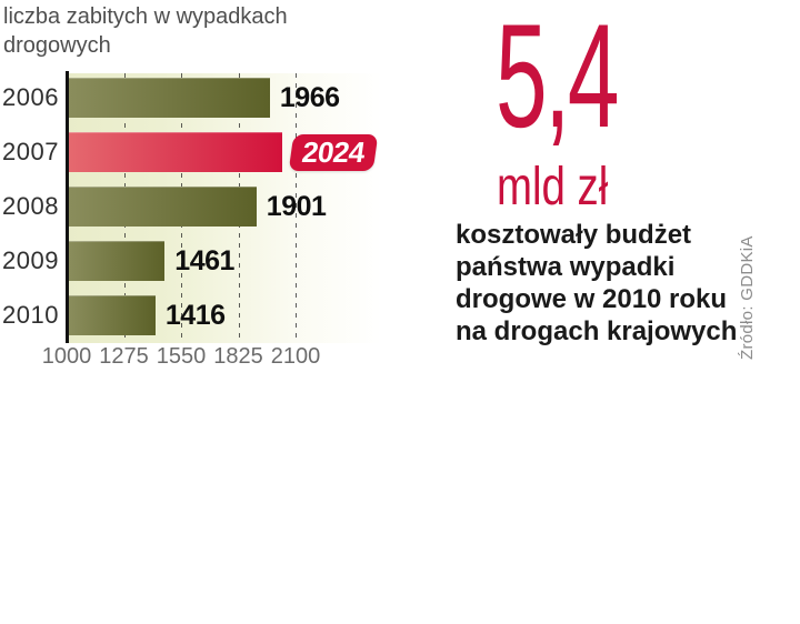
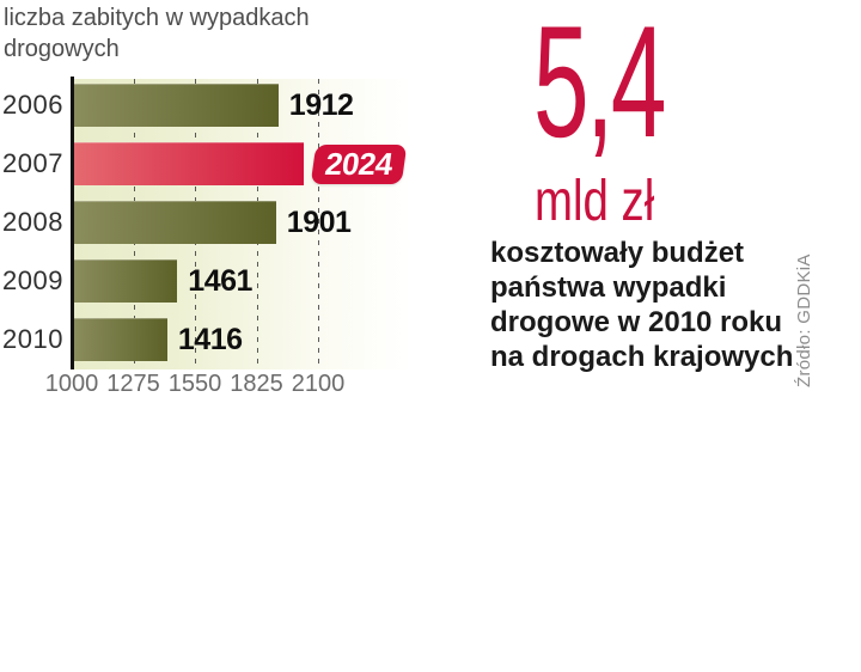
2006: 1966 -> 1912
